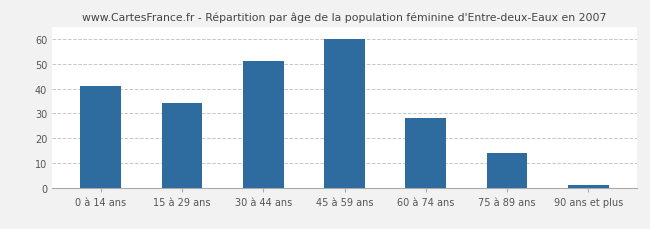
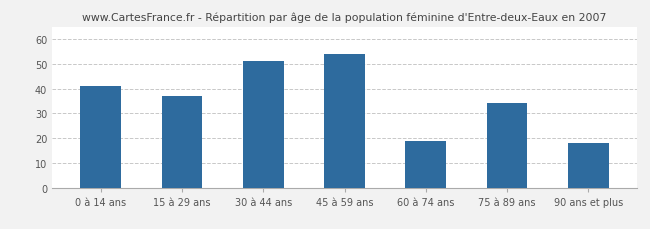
15 à 29 ans: 34 -> 37
45 à 59 ans: 60 -> 54
60 à 74 ans: 28 -> 19
75 à 89 ans: 14 -> 34
90 ans et plus: 1 -> 18
